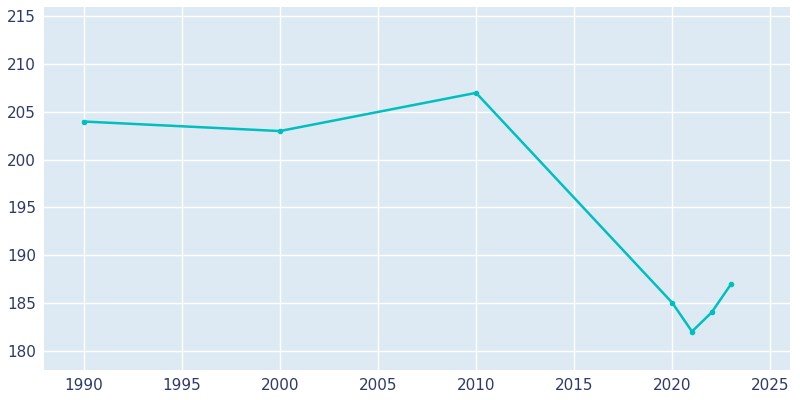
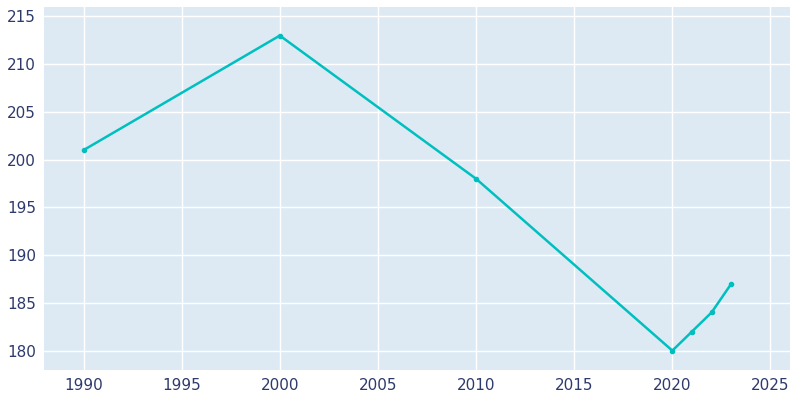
1990: 204 -> 201
2000: 203 -> 213
2010: 207 -> 198
2020: 185 -> 180
